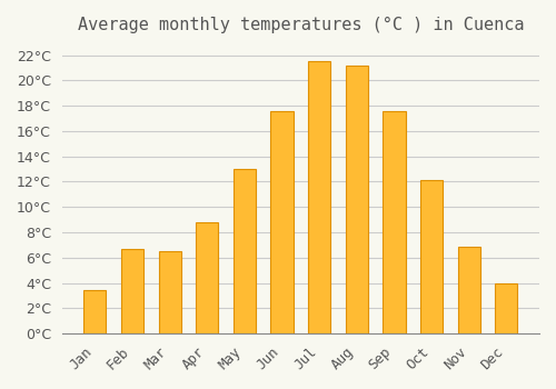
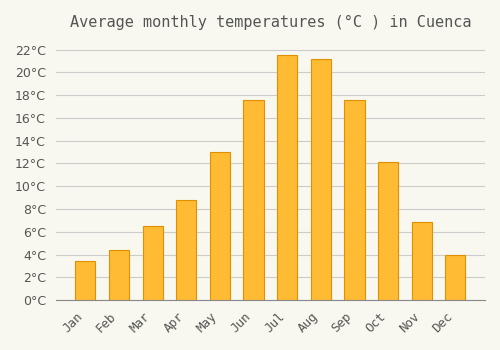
Feb: 6.7°C -> 4.4°C
